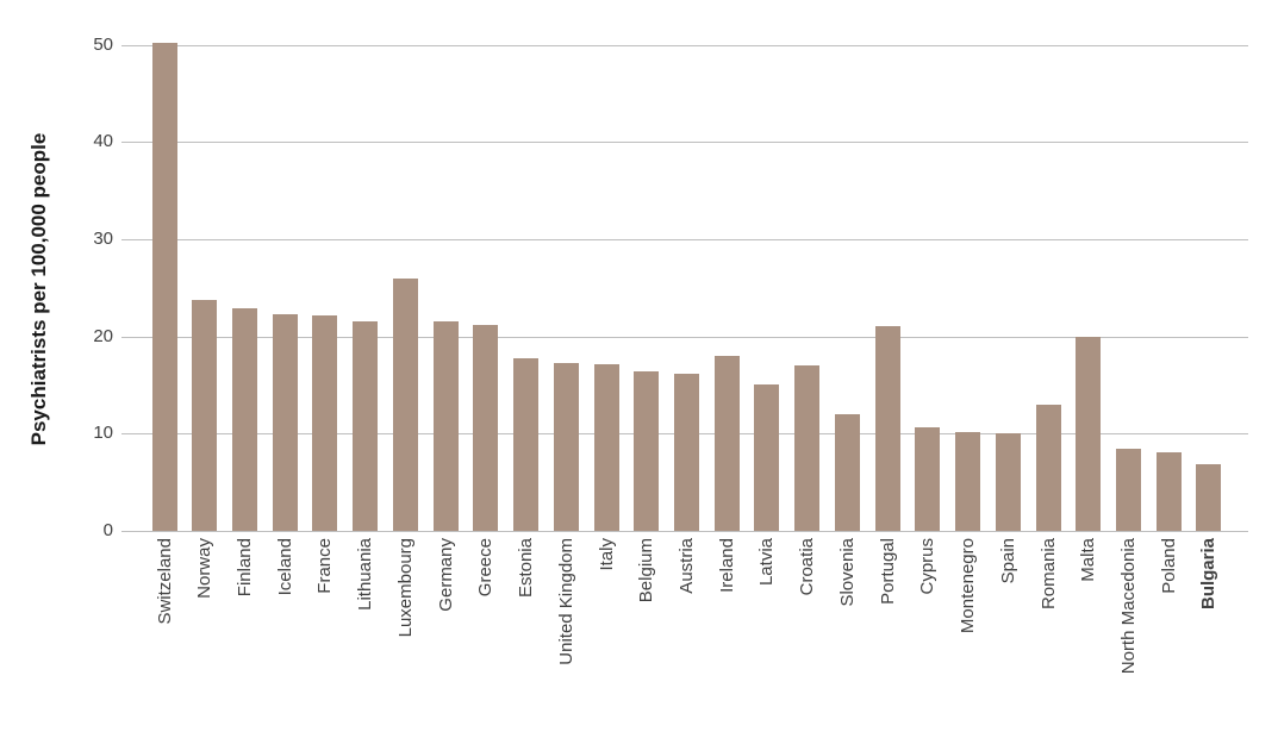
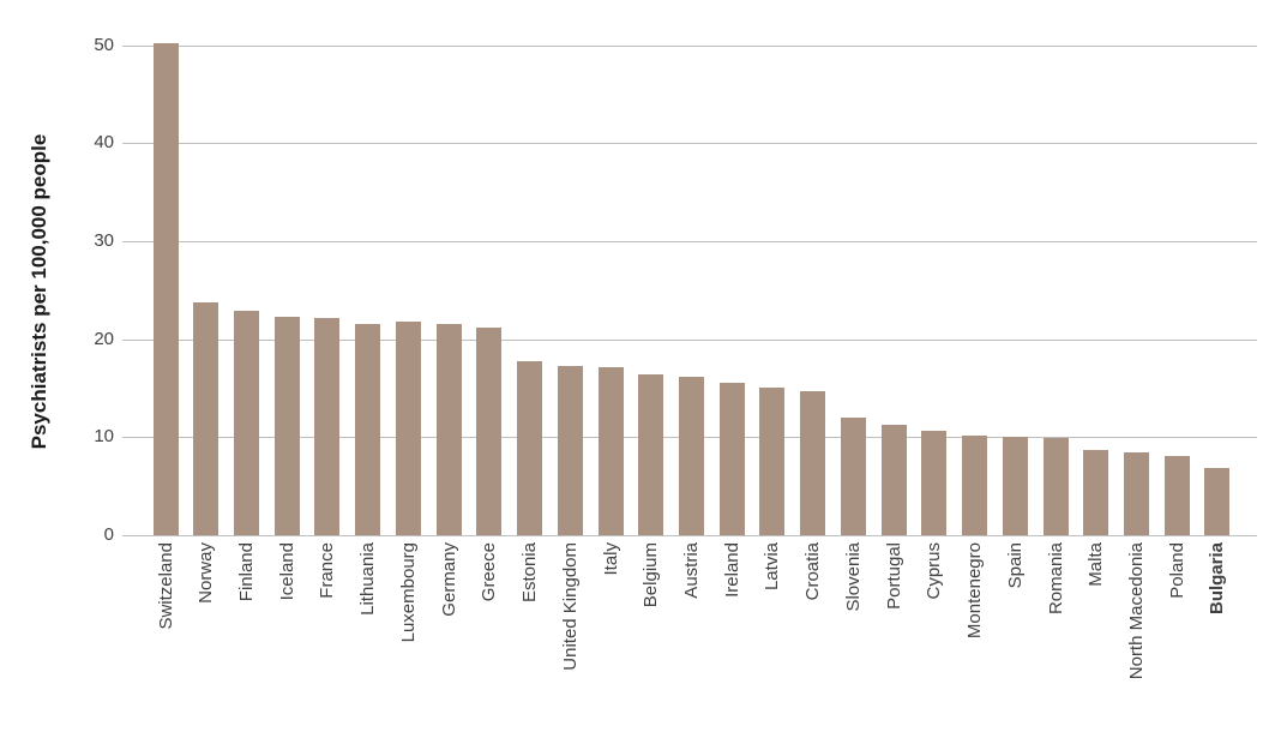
Luxembourg: 26 -> 22
Ireland: 18 -> 16
Croatia: 17 -> 15
Portugal: 21 -> 11
Romania: 13 -> 10
Malta: 20 -> 9
